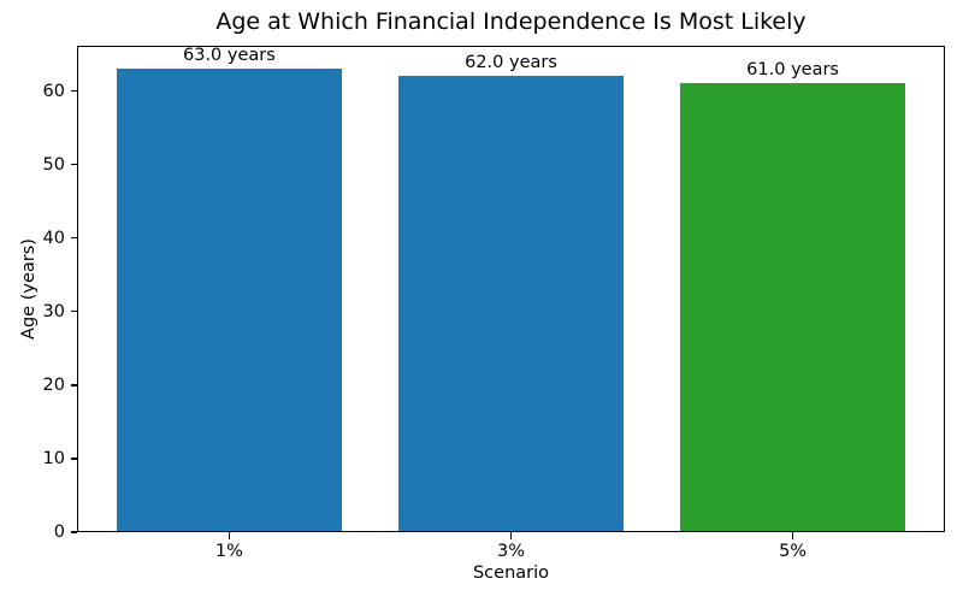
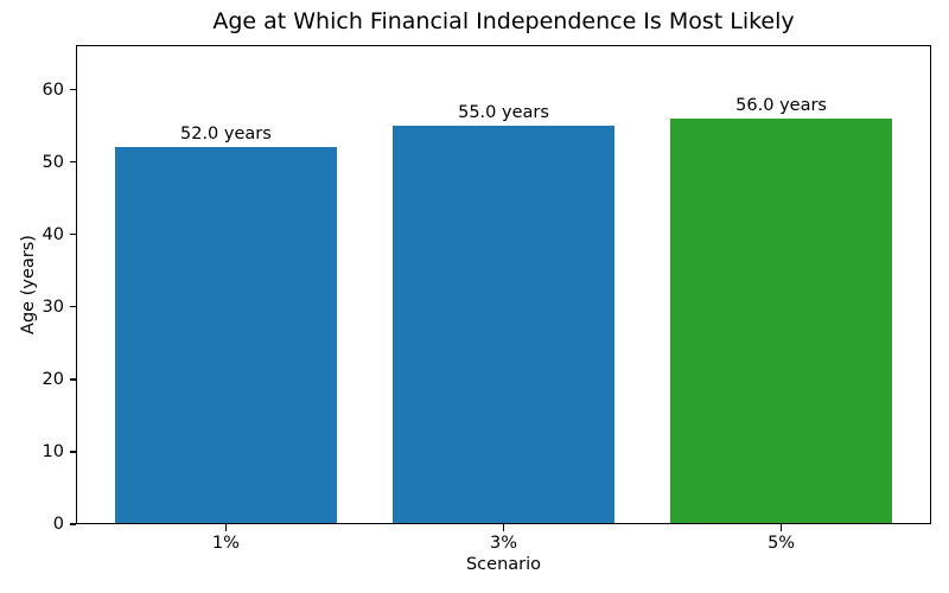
1%: 63.0 -> 52.0
3%: 62.0 -> 55.0
5%: 61.0 -> 56.0
